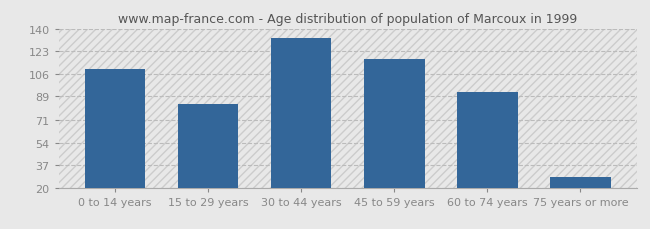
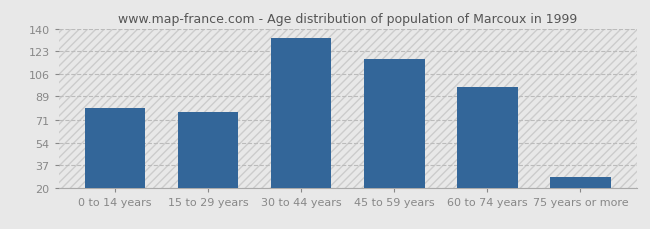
0 to 14 years: 110 -> 80
15 to 29 years: 83 -> 77
60 to 74 years: 92 -> 96
